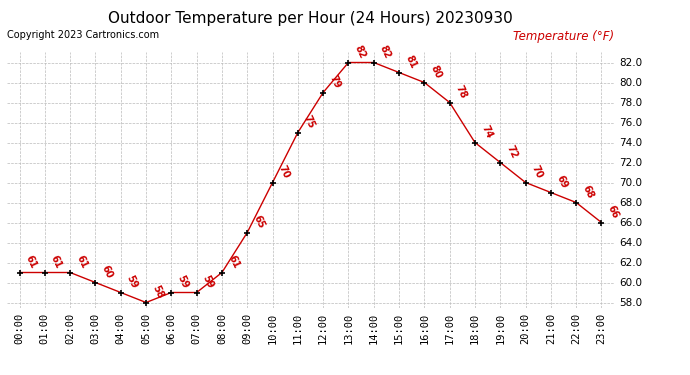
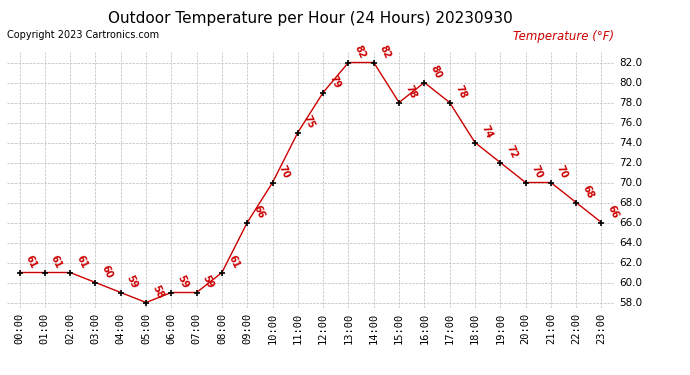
09:00: 65 -> 66
15:00: 81 -> 78
21:00: 69 -> 70
